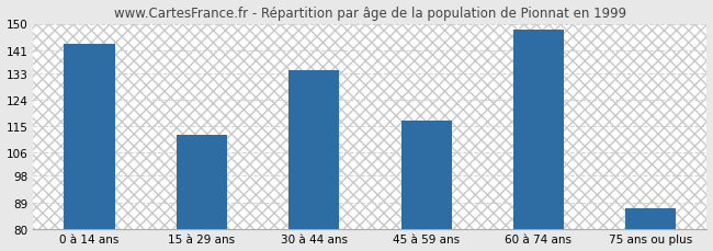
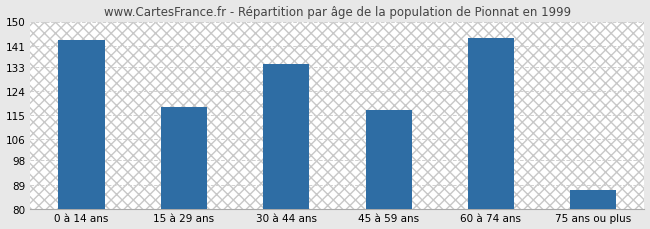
15 à 29 ans: 112 -> 118
60 à 74 ans: 148 -> 144
